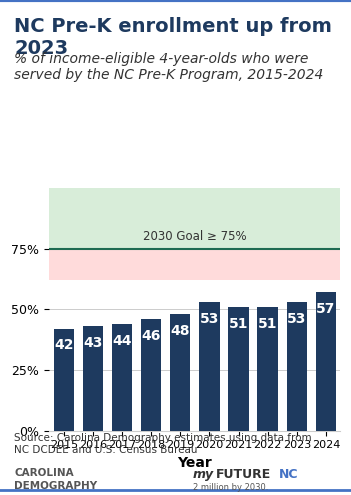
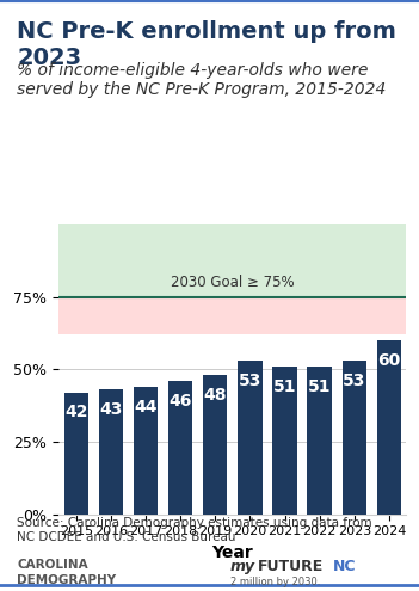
2024: 57 -> 60
